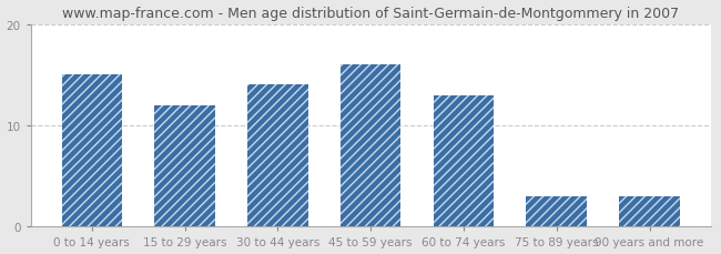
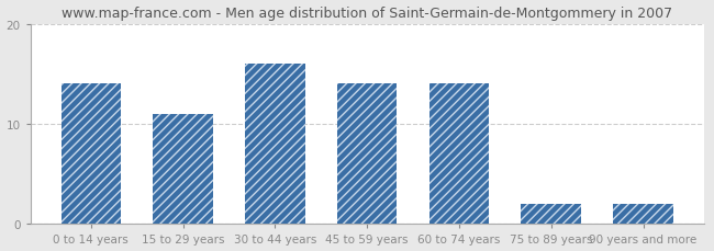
0 to 14 years: 15 -> 14
15 to 29 years: 12 -> 11
30 to 44 years: 14 -> 16
45 to 59 years: 16 -> 14
60 to 74 years: 13 -> 14
75 to 89 years: 3 -> 2
90 years and more: 3 -> 2
